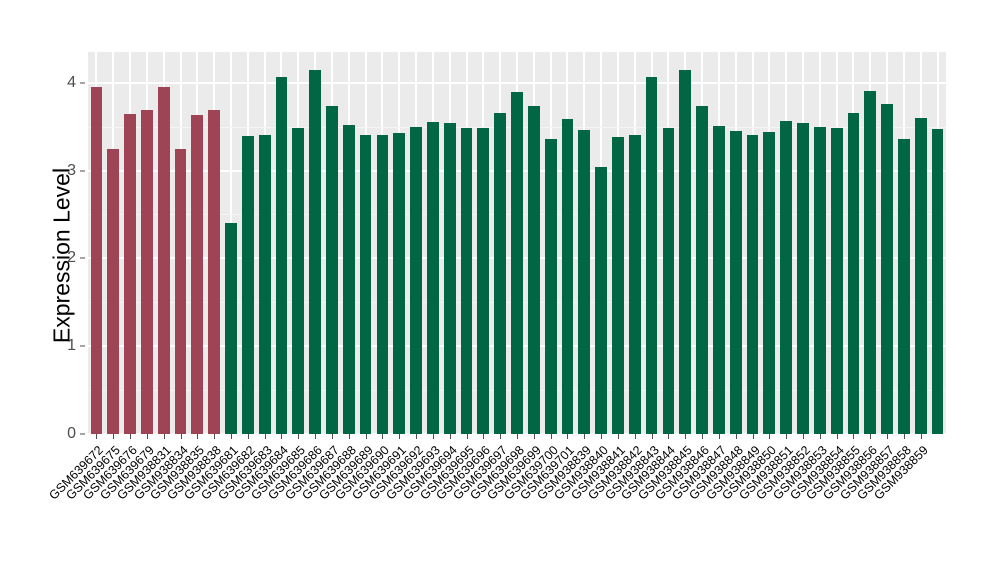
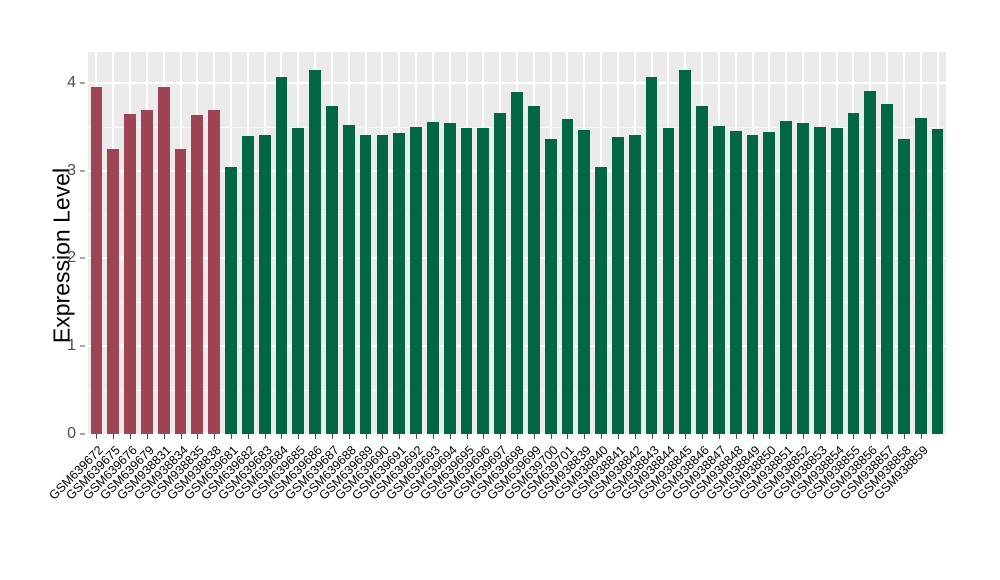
GSM639681: 2.4 -> 3.0
